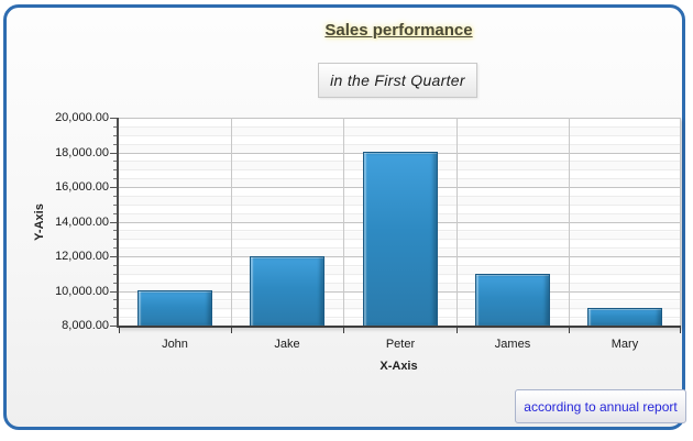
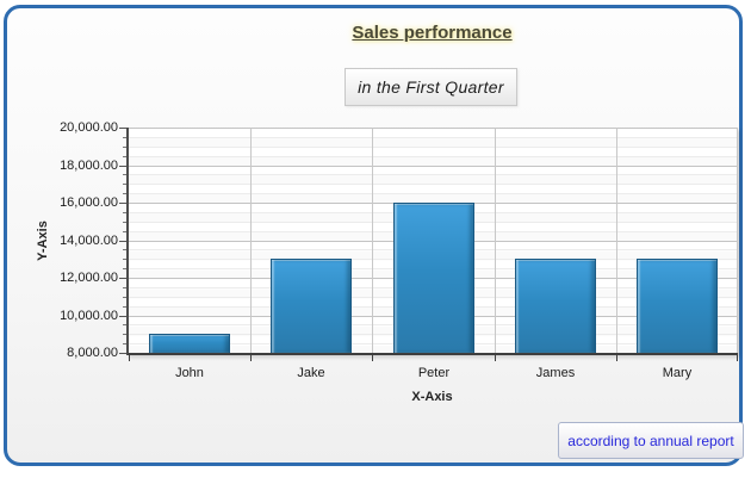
John: 10000 -> 9000
Jake: 12000 -> 13000
Peter: 18000 -> 16000
James: 11000 -> 13000
Mary: 9000 -> 13000
